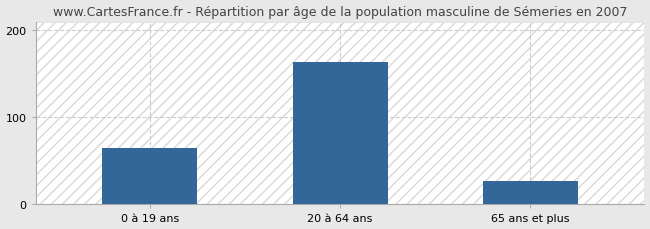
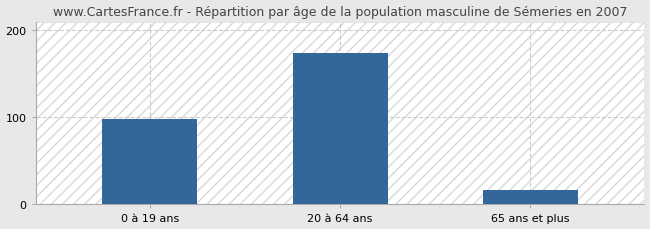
0 à 19 ans: 65 -> 98
20 à 64 ans: 163 -> 174
65 ans et plus: 27 -> 16
